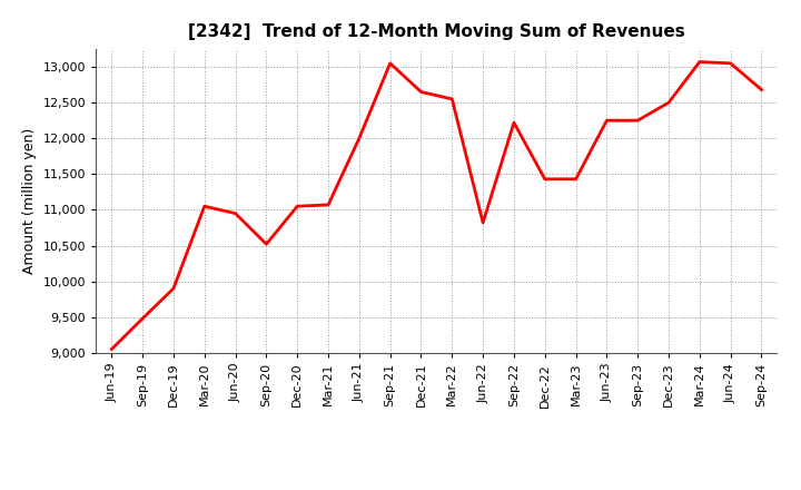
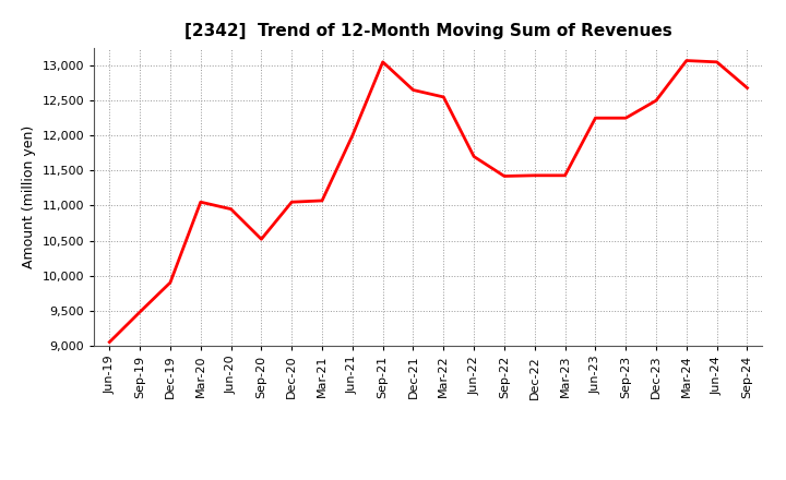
Jun-22: 10,820 -> 11,700
Sep-22: 12,220 -> 11,420
